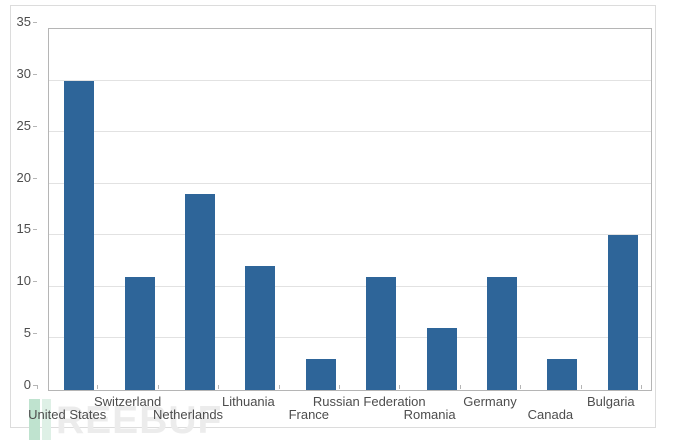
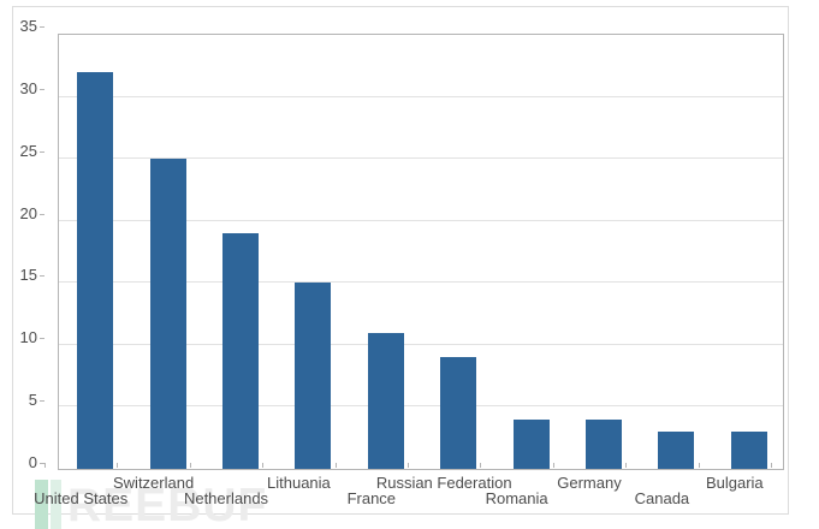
United States: 30 -> 32
Switzerland: 11 -> 25
Lithuania: 12 -> 15
France: 3 -> 11
Russian Federation: 11 -> 9
Romania: 6 -> 4
Germany: 11 -> 4
Bulgaria: 15 -> 3
